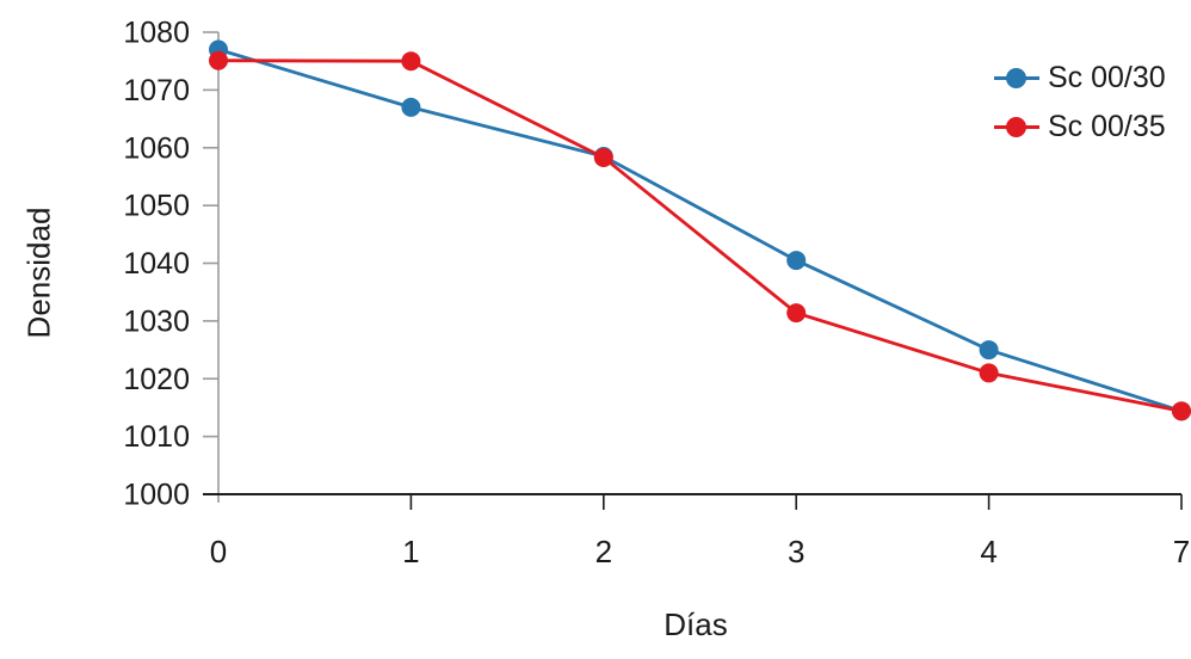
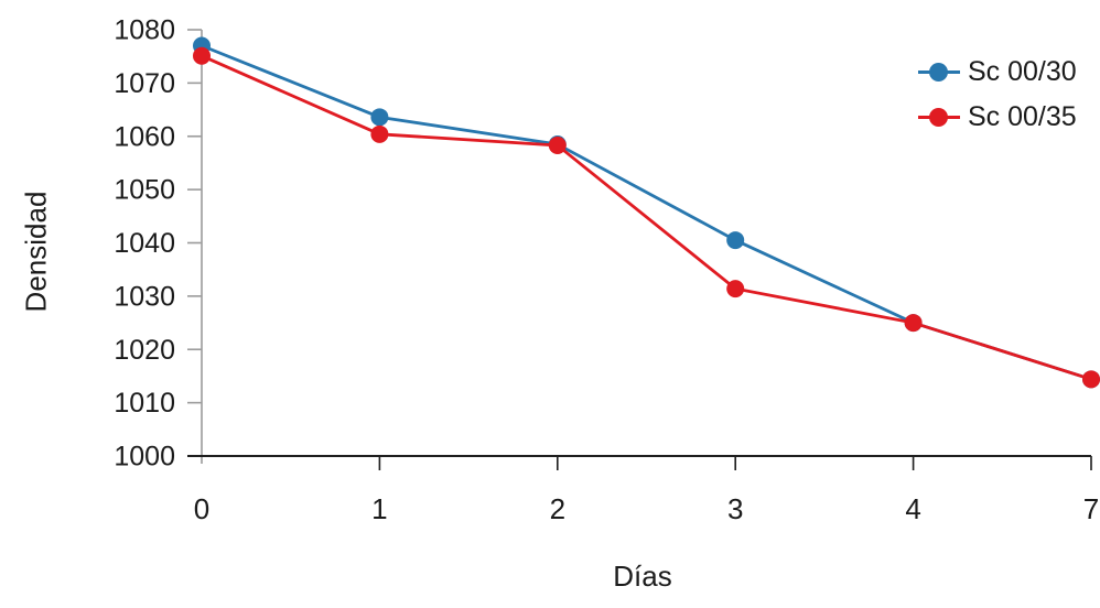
Sc 00/30/1: 1067 -> 1064
Sc 00/35/1: 1075 -> 1060
Sc 00/35/4: 1021 -> 1025
